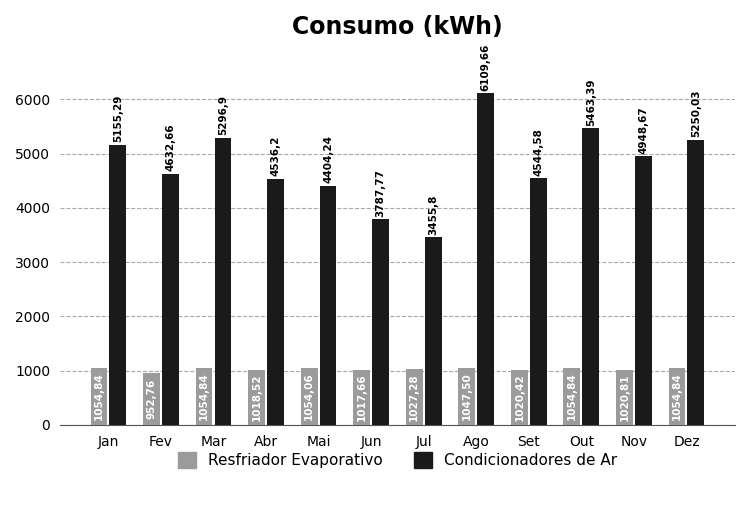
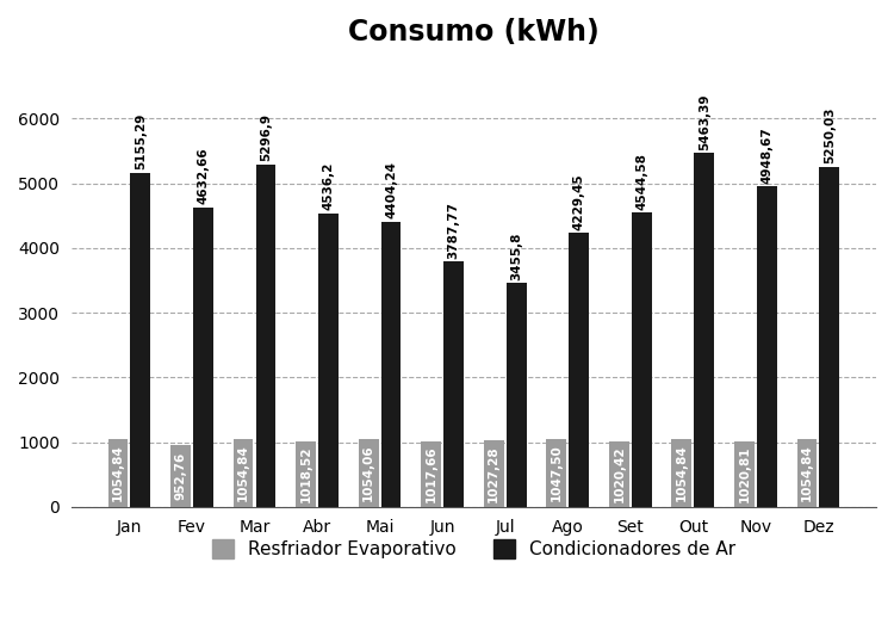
Condicionadores de Ar/Ago: 6109,66 -> 4229,45
